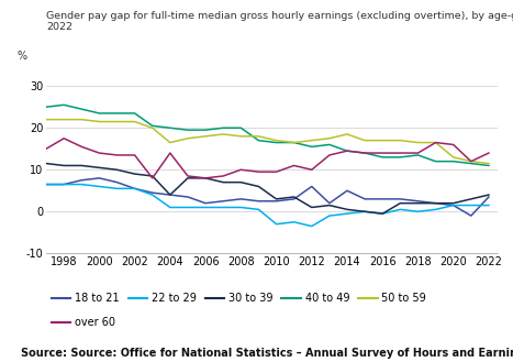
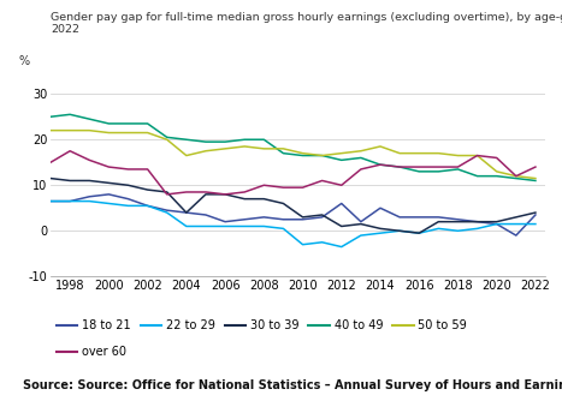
over 60/2004: 14.0 -> 8.5
